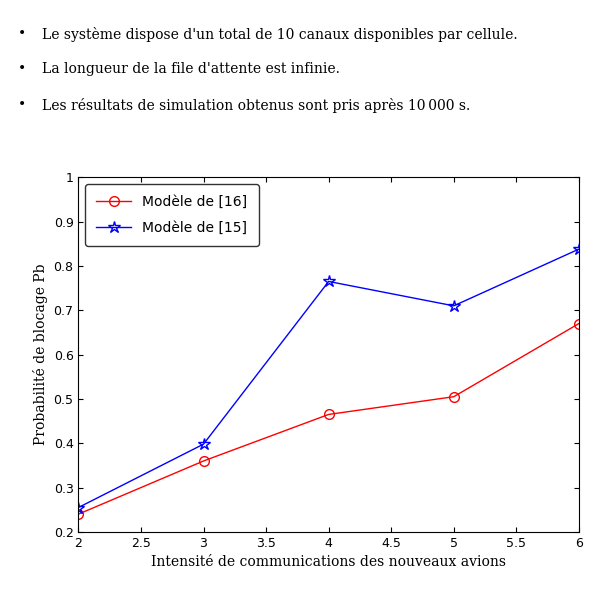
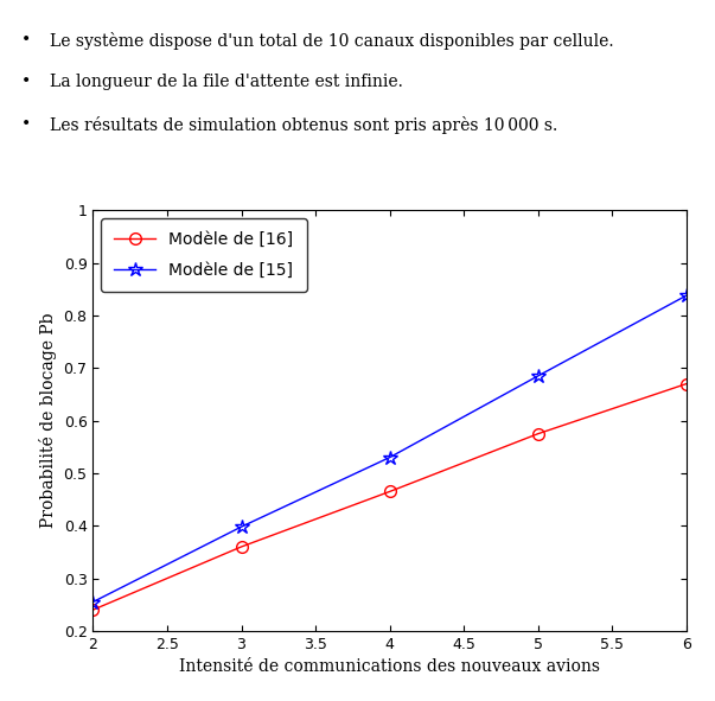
Modèle de [15]/4: 0.765 -> 0.530
Modèle de [16]/5: 0.505 -> 0.575
Modèle de [15]/5: 0.710 -> 0.685
